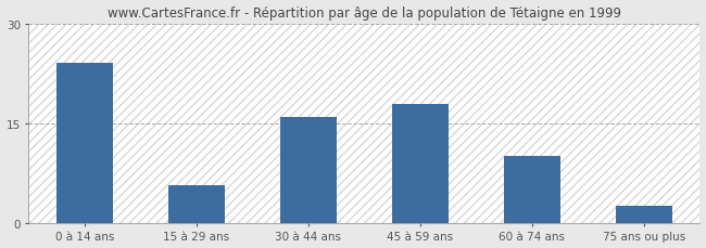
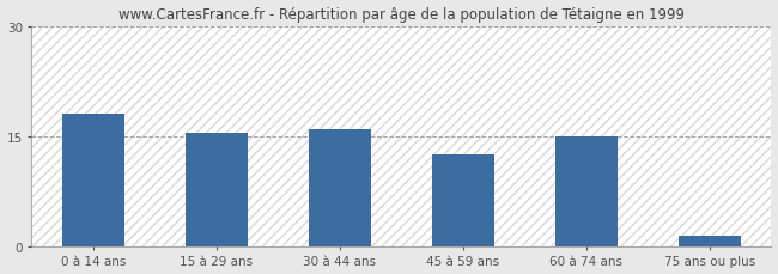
0 à 14 ans: 24.0 -> 18.0
15 à 29 ans: 5.6 -> 15.5
45 à 59 ans: 17.8 -> 12.5
60 à 74 ans: 10.0 -> 15.0
75 ans ou plus: 2.6 -> 1.5
